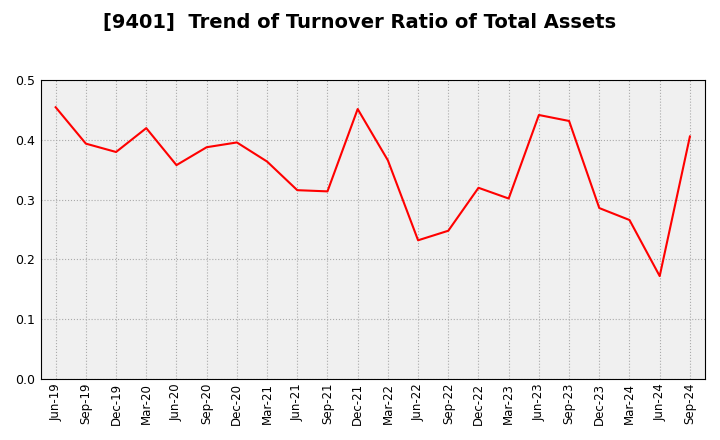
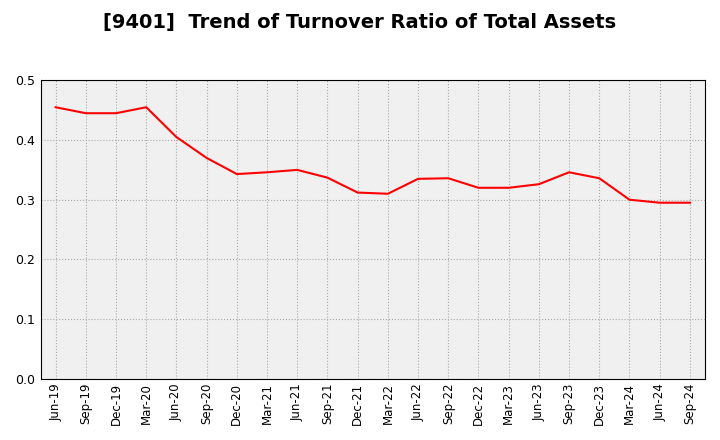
Sep-19: 0.394 -> 0.445
Dec-19: 0.380 -> 0.445
Mar-20: 0.420 -> 0.455
Jun-20: 0.358 -> 0.405
Sep-20: 0.388 -> 0.370
Dec-20: 0.396 -> 0.343
Mar-21: 0.364 -> 0.346
Jun-21: 0.316 -> 0.350
Sep-21: 0.314 -> 0.337
Dec-21: 0.452 -> 0.312
Mar-22: 0.366 -> 0.310
Jun-22: 0.232 -> 0.335
Sep-22: 0.248 -> 0.336
Mar-23: 0.302 -> 0.320
Jun-23: 0.442 -> 0.326
Sep-23: 0.432 -> 0.346
Dec-23: 0.286 -> 0.336
Mar-24: 0.266 -> 0.300
Jun-24: 0.172 -> 0.295
Sep-24: 0.406 -> 0.295
